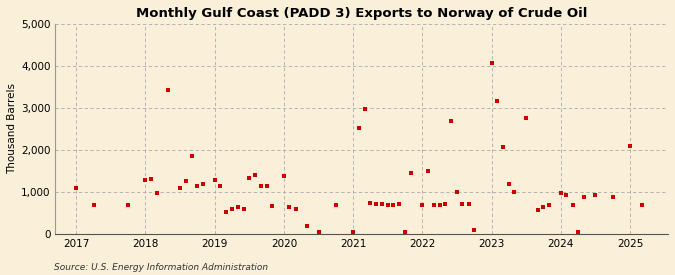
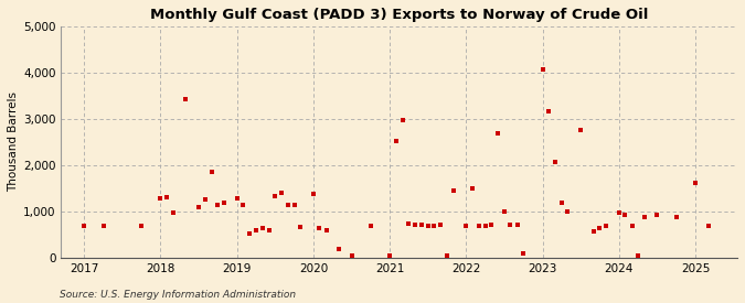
2017: 1,100 -> 700
2025: 2,100 -> 1,620
